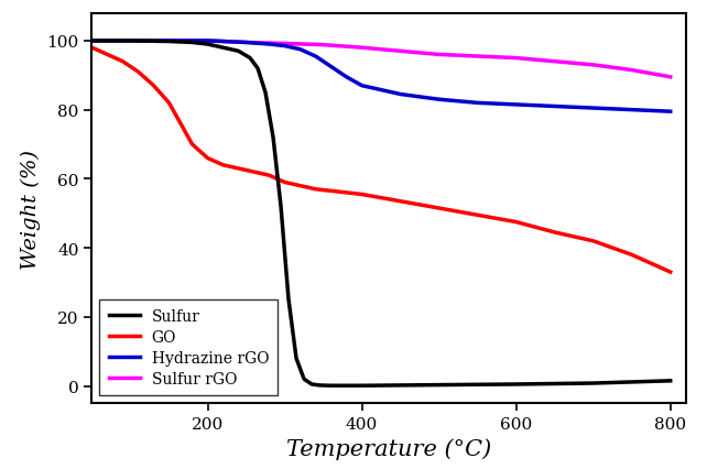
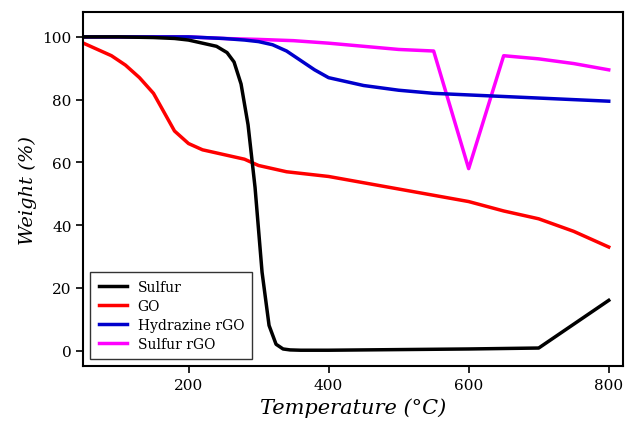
Sulfur rGO/600: 95.0 -> 58.0
Sulfur/800: 1.5 -> 16.0
